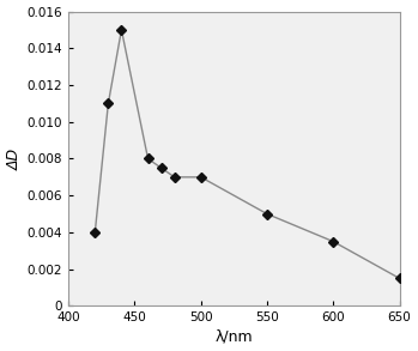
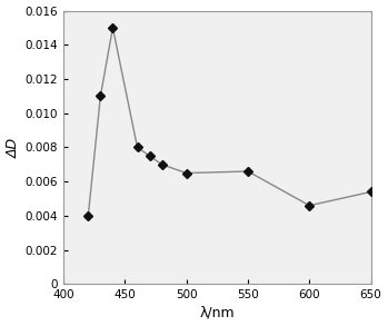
500: 0.0070 -> 0.0065
550: 0.0050 -> 0.0066
600: 0.0035 -> 0.0046
650: 0.0015 -> 0.0054
